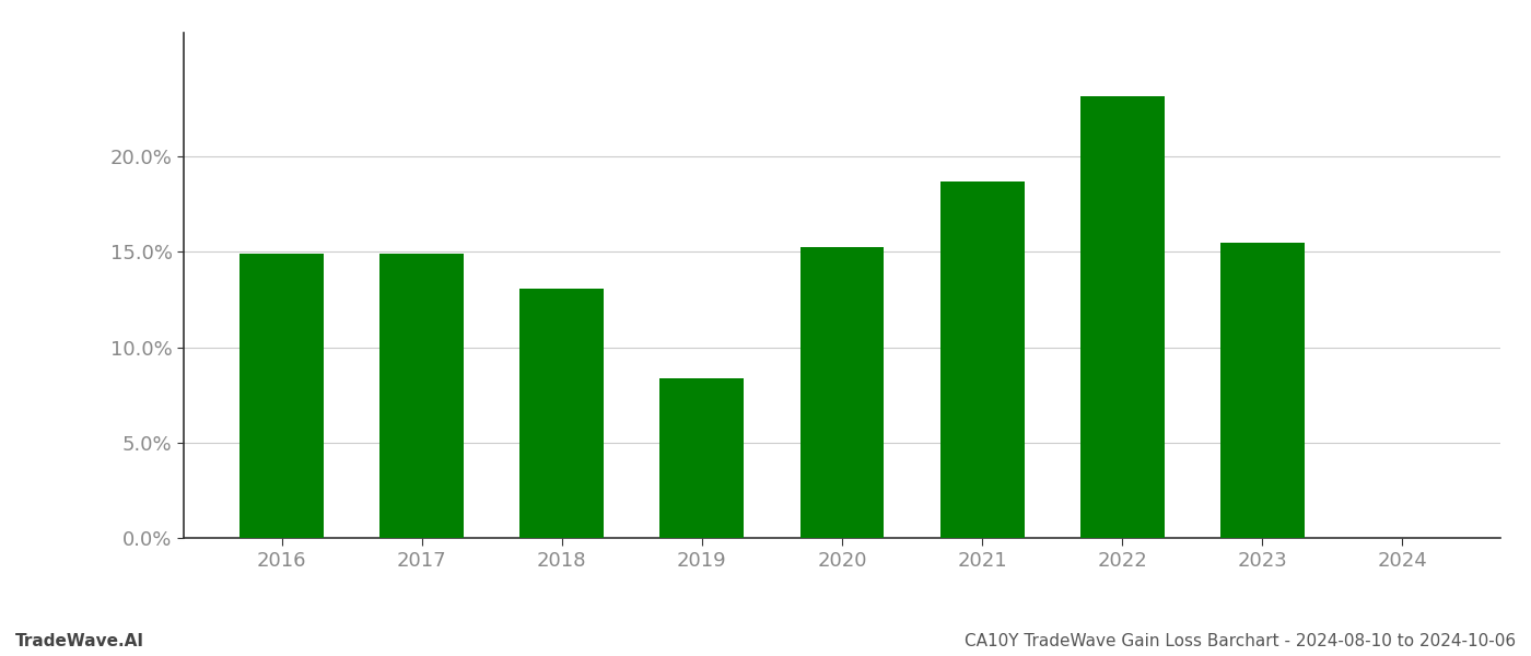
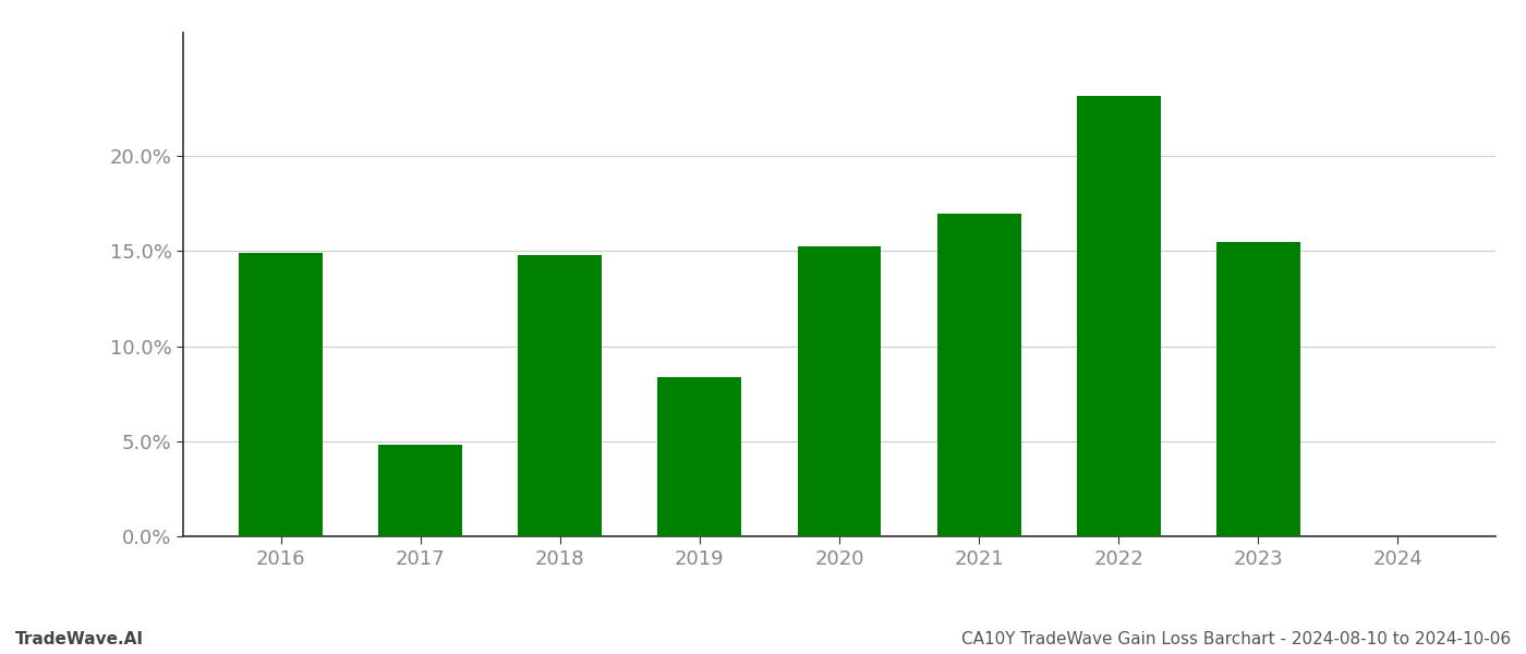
2017: 14.9% -> 4.8%
2018: 13.1% -> 14.8%
2021: 18.7% -> 17.0%
